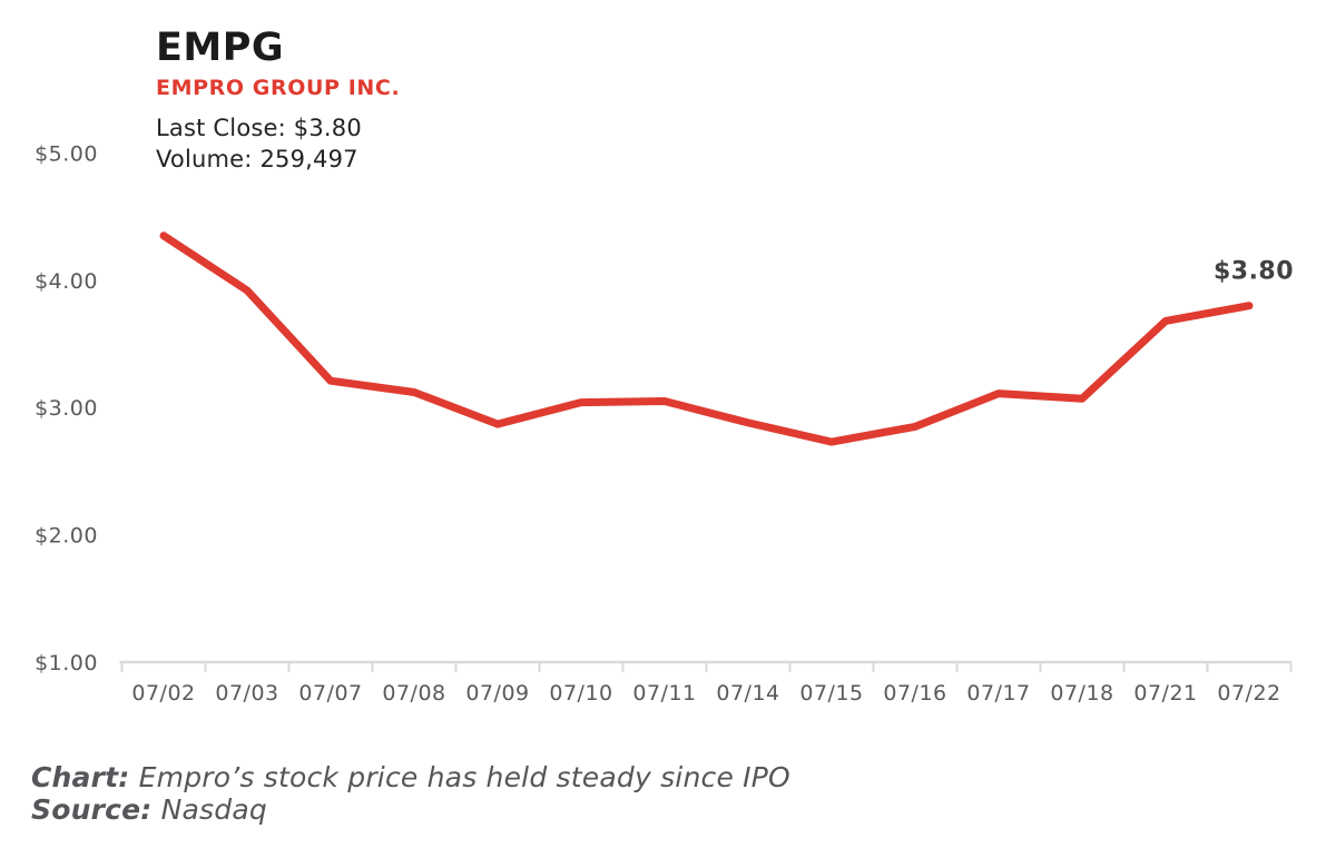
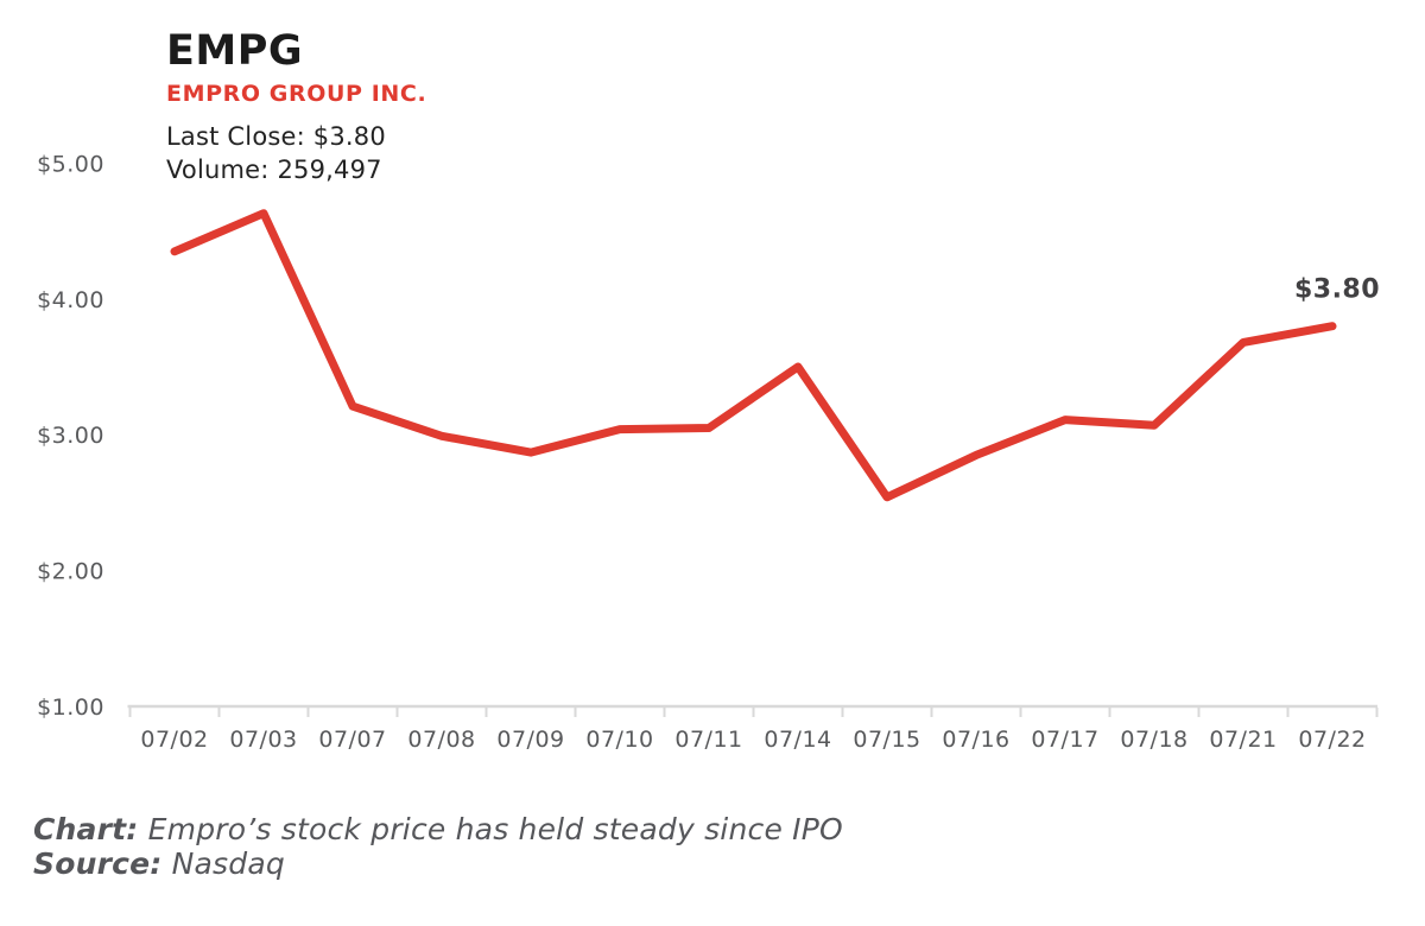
07/03: $3.92 -> $4.63
07/08: $3.12 -> $2.99
07/14: $2.88 -> $3.50
07/15: $2.73 -> $2.54
